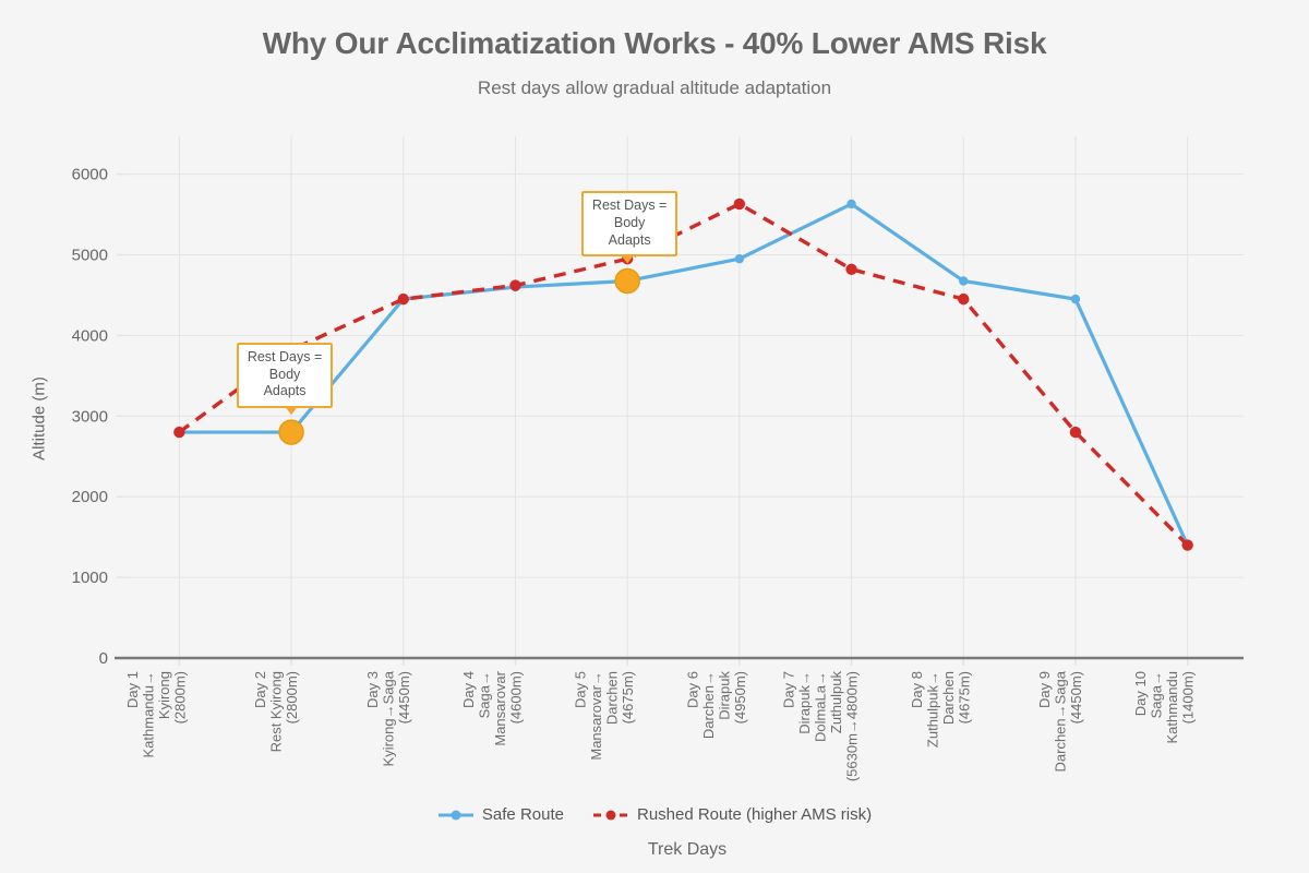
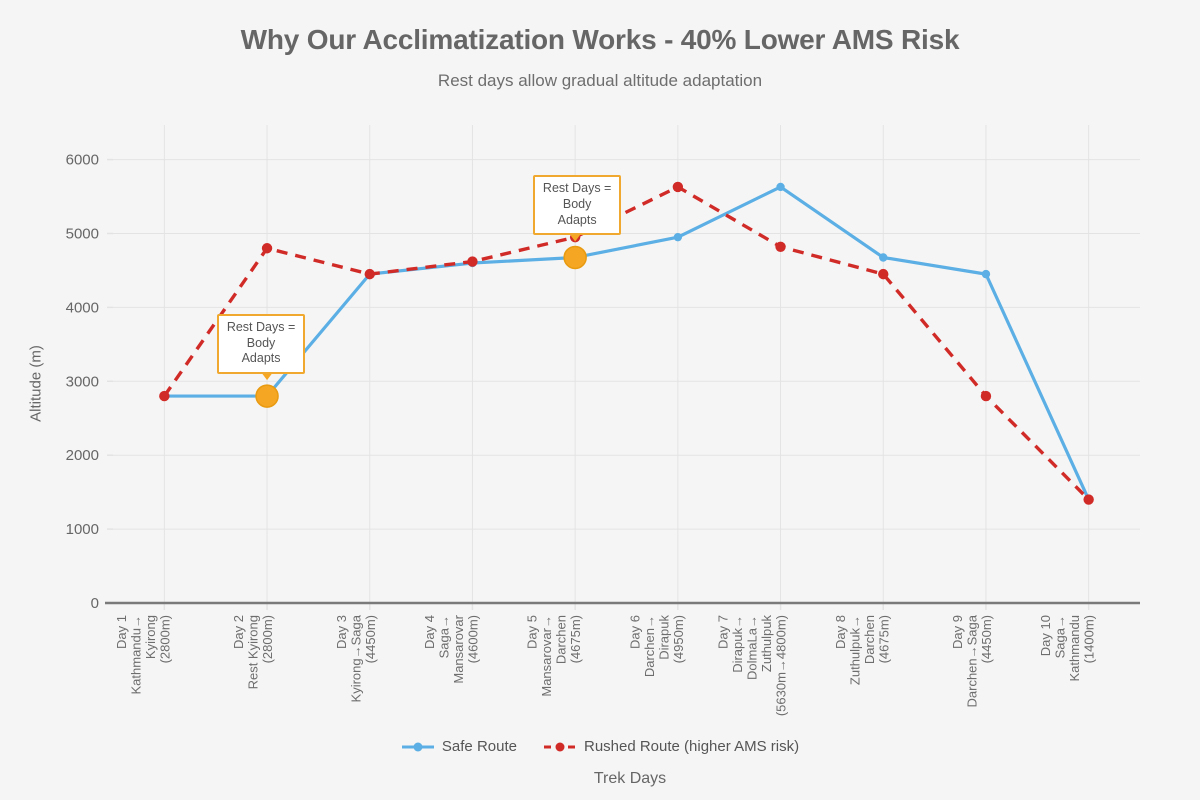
Rushed Route (higher AMS risk)/Day 2 Rest Kyirong (2800m): 3800 -> 4800
